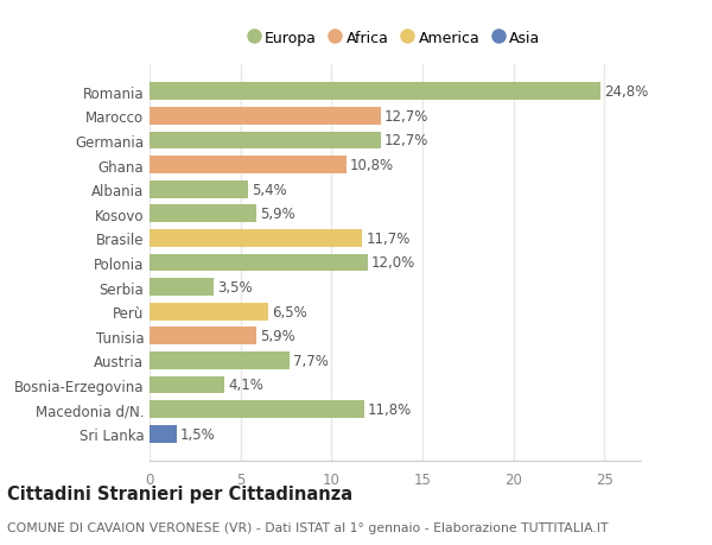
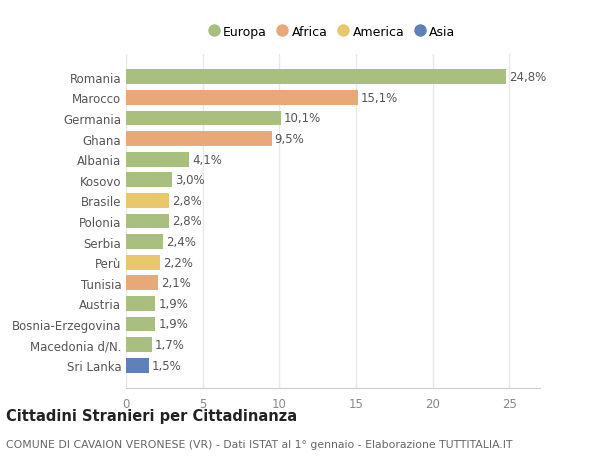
Marocco: 12,7% -> 15,1%
Germania: 12,7% -> 10,1%
Ghana: 10,8% -> 9,5%
Albania: 5,4% -> 4,1%
Kosovo: 5,9% -> 3,0%
Brasile: 11,7% -> 2,8%
Polonia: 12,0% -> 2,8%
Serbia: 3,5% -> 2,4%
Perù: 6,5% -> 2,2%
Tunisia: 5,9% -> 2,1%
Austria: 7,7% -> 1,9%
Bosnia-Erzegovina: 4,1% -> 1,9%
Macedonia d/N.: 11,8% -> 1,7%
